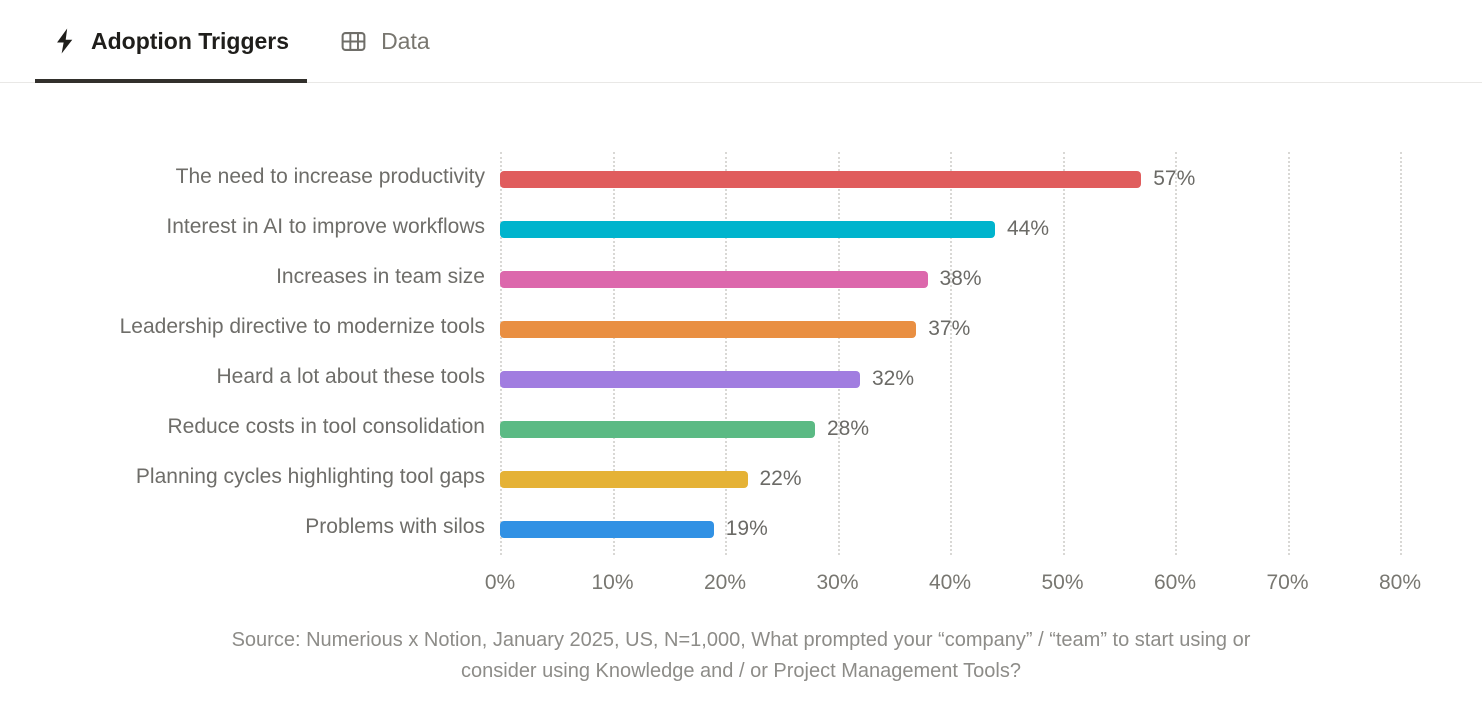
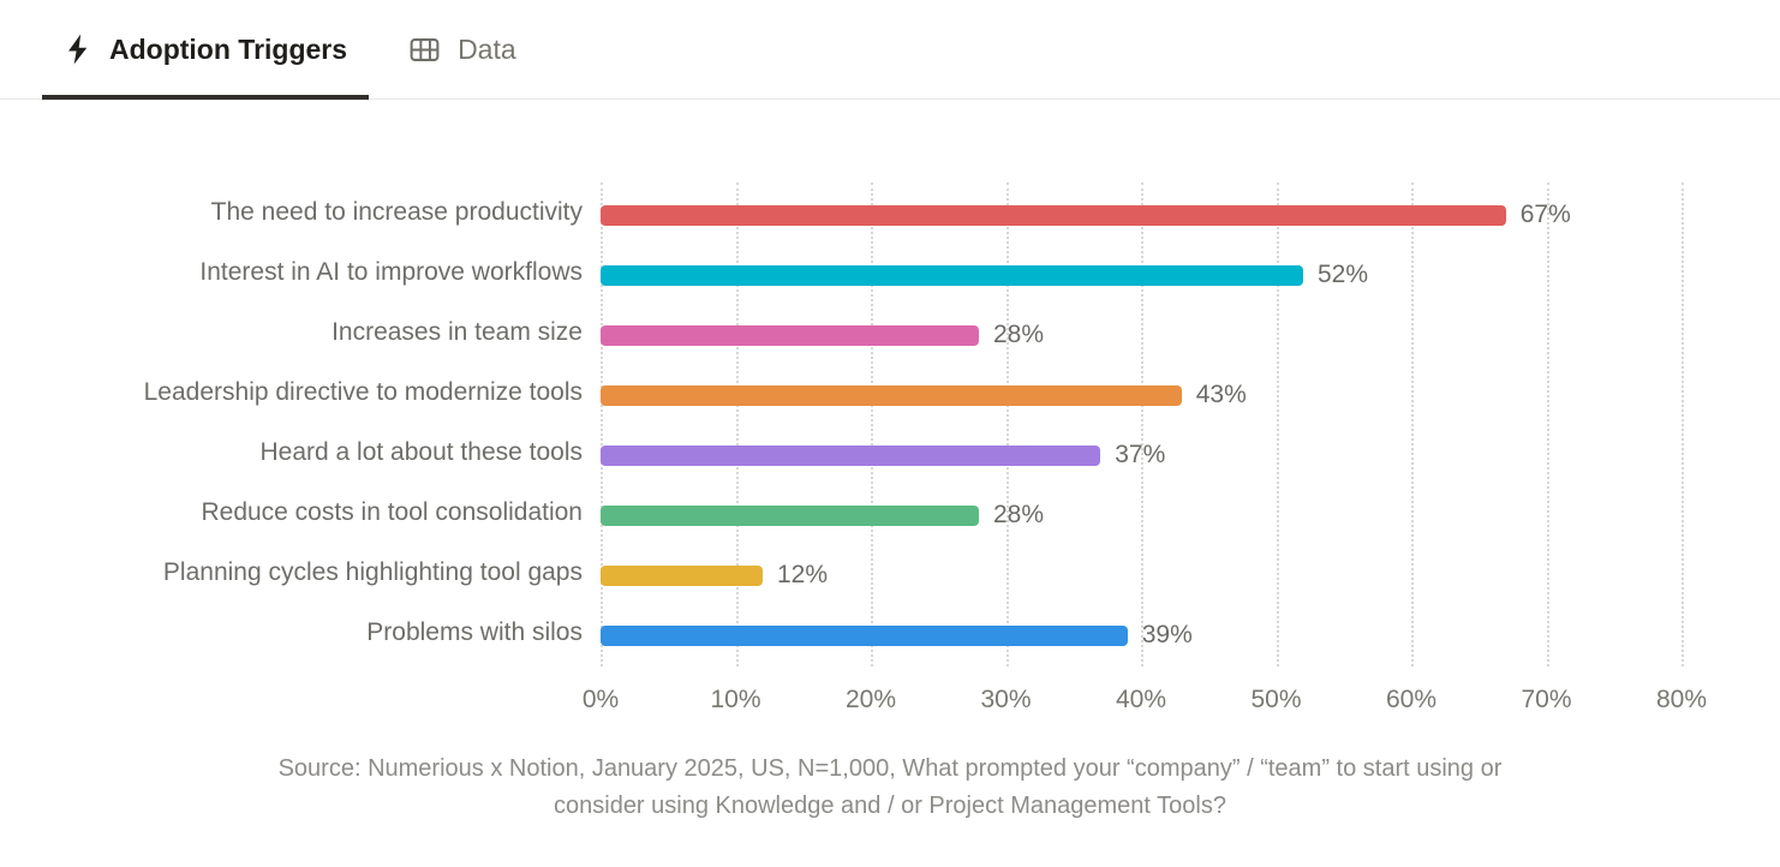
The need to increase productivity: 57% -> 67%
Interest in AI to improve workflows: 44% -> 52%
Increases in team size: 38% -> 28%
Leadership directive to modernize tools: 37% -> 43%
Heard a lot about these tools: 32% -> 37%
Planning cycles highlighting tool gaps: 22% -> 12%
Problems with silos: 19% -> 39%
